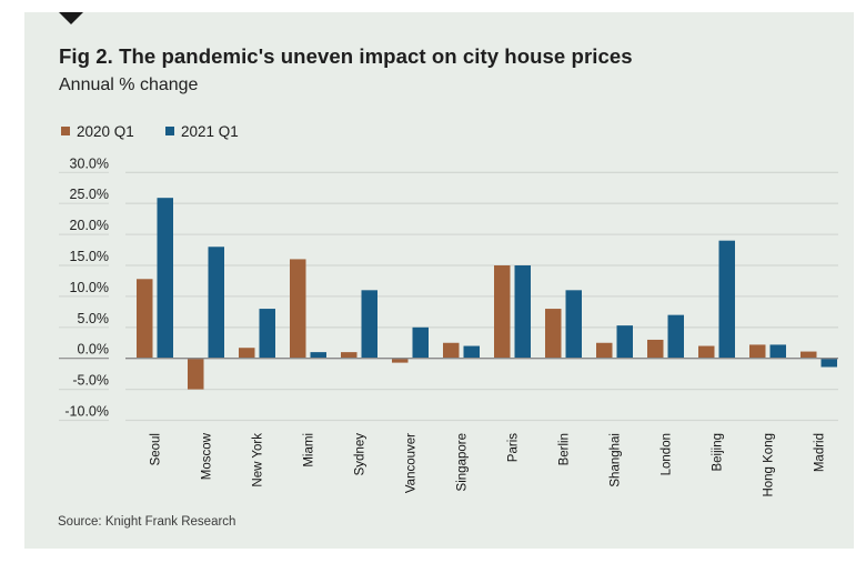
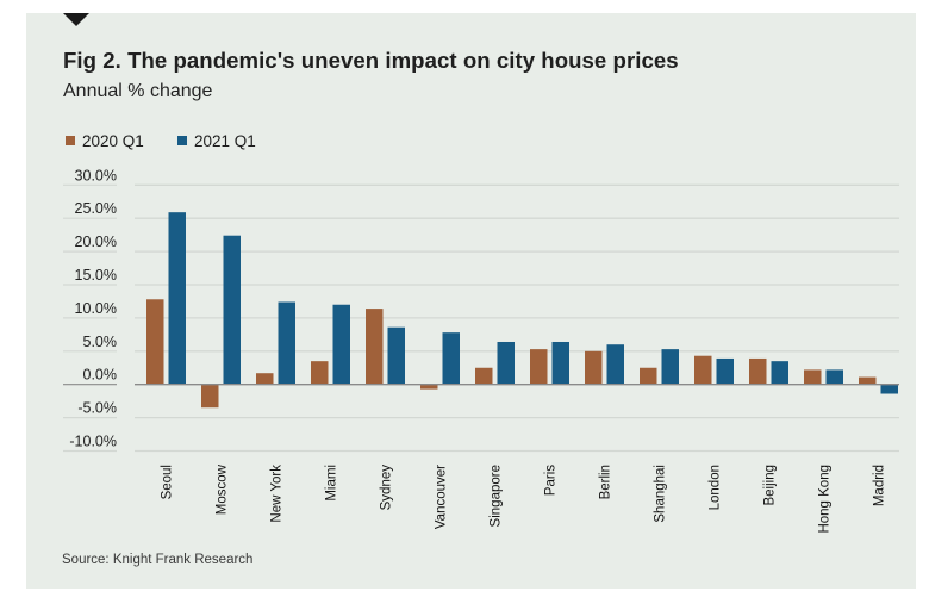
2020 Q1/Moscow: -5% -> -4%
2021 Q1/Moscow: 18% -> 22%
2021 Q1/New York: 8% -> 12%
2020 Q1/Miami: 16% -> 4%
2021 Q1/Miami: 1% -> 12%
2020 Q1/Sydney: 1% -> 11%
2021 Q1/Sydney: 11% -> 9%
2021 Q1/Vancouver: 5% -> 8%
2021 Q1/Singapore: 2% -> 6%
2020 Q1/Paris: 15% -> 5%
2021 Q1/Paris: 15% -> 6%
2020 Q1/Berlin: 8% -> 5%
2021 Q1/Berlin: 11% -> 6%
2020 Q1/London: 3% -> 4%
2021 Q1/London: 7% -> 4%
2020 Q1/Beijing: 2% -> 4%
2021 Q1/Beijing: 19% -> 4%
